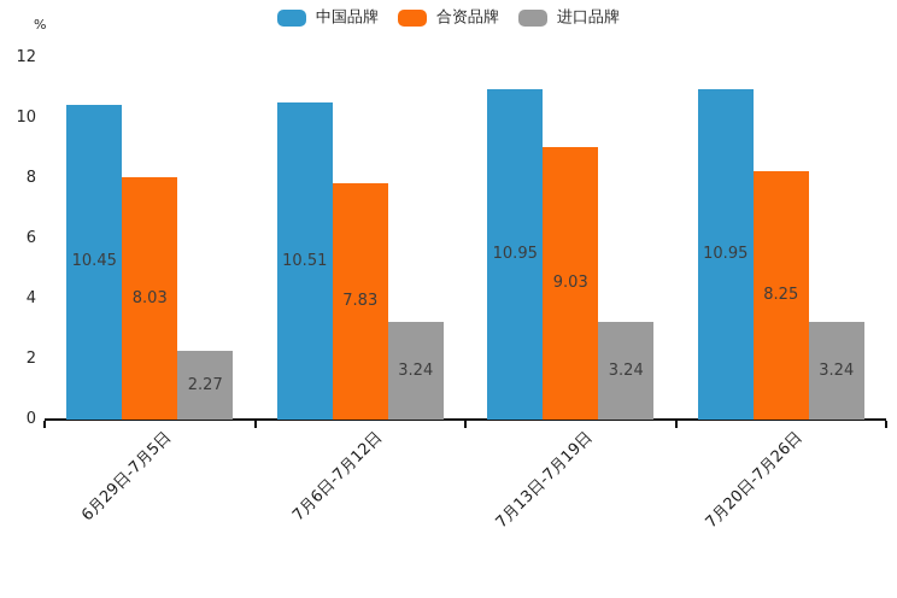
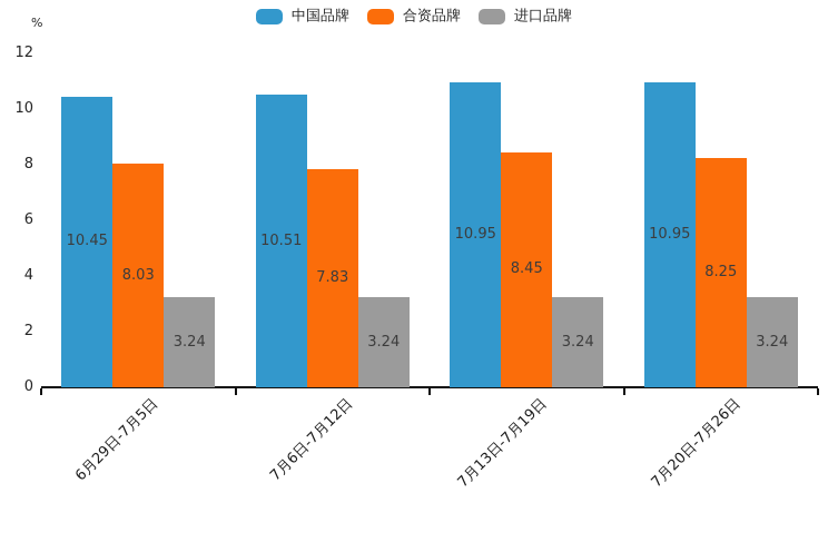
进口品牌/6月29日-7月5日: 2.27 -> 3.24
合资品牌/7月13日-7月19日: 9.03 -> 8.45
